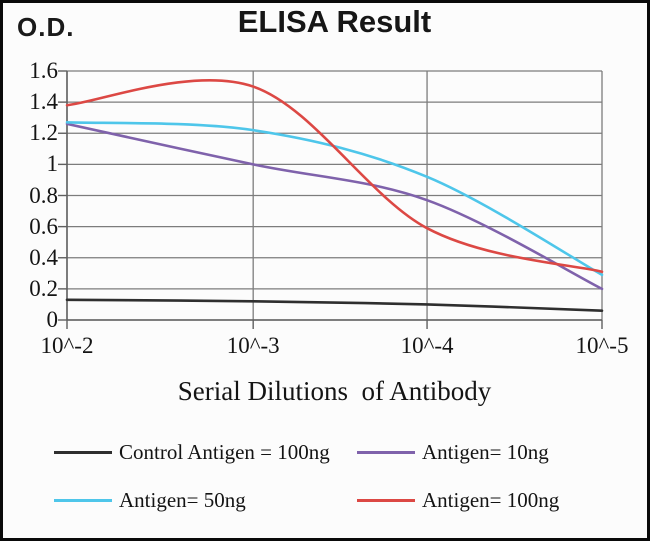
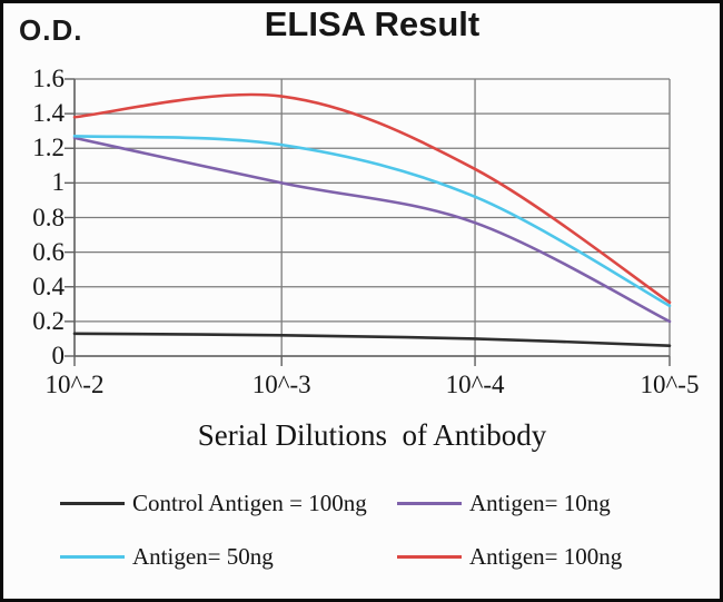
Antigen= 100ng/10^-4: 0.59 -> 1.08
